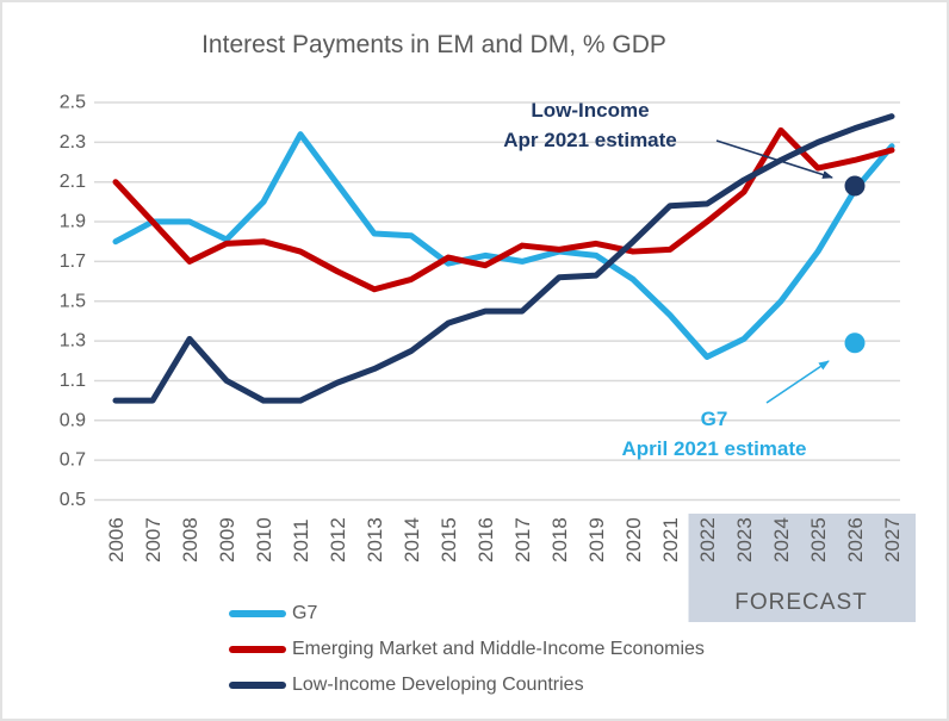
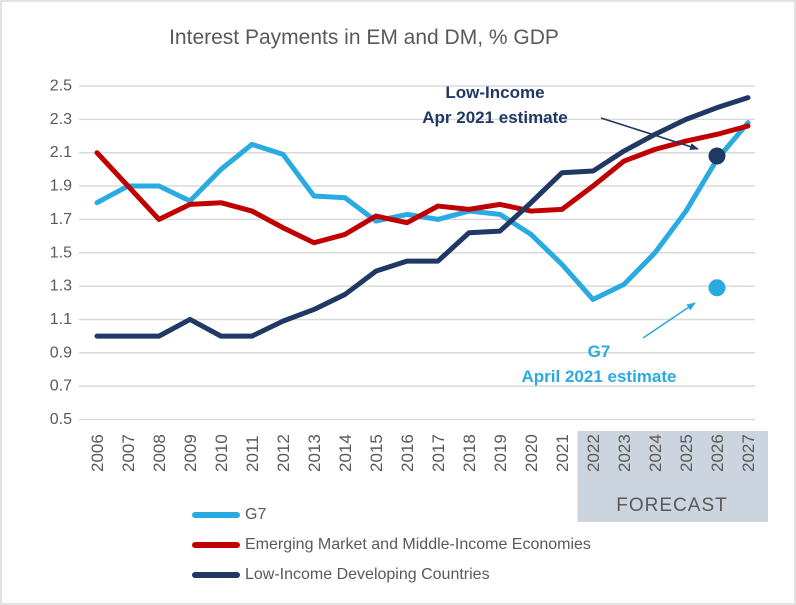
Low-Income Developing Countries/2008: 1.31 -> 1.00
G7/2011: 2.34 -> 2.15
Emerging Market and Middle-Income Economies/2024: 2.36 -> 2.12
